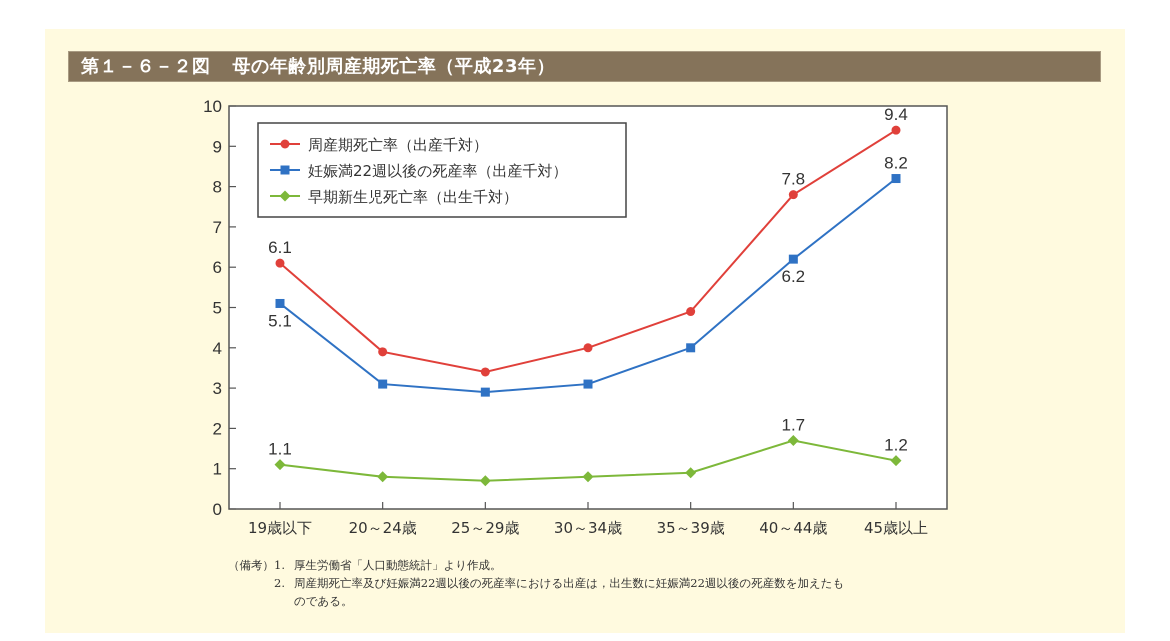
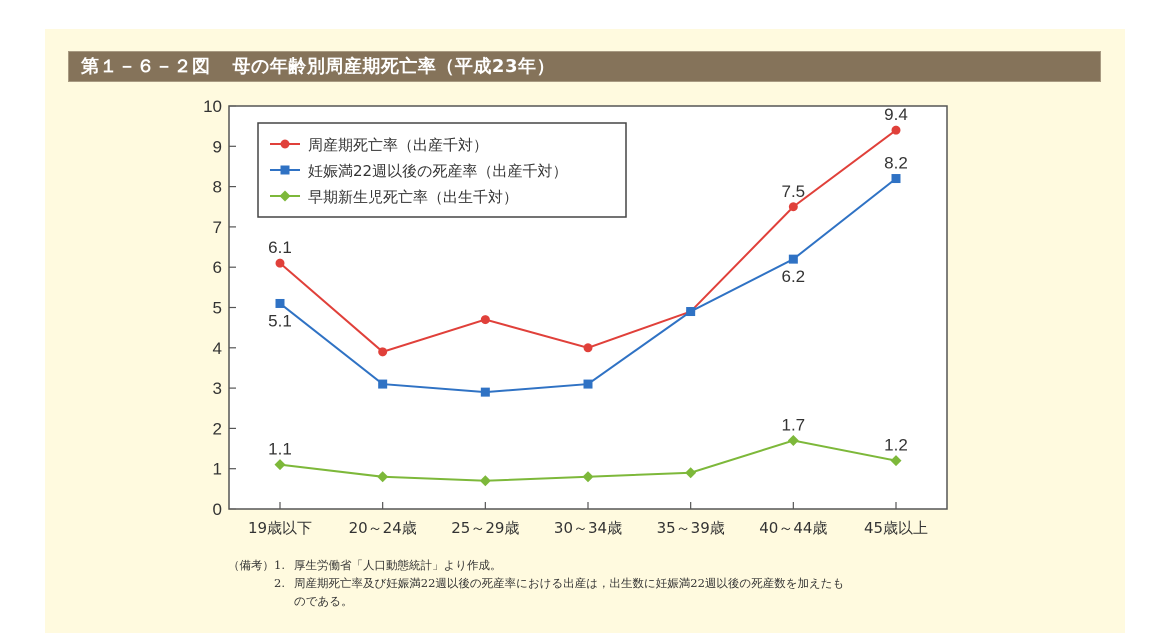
周産期死亡率（出産千対）/25～29歳: 3.4 -> 4.7
妊娠満22週以後の死産率（出産千対）/35～39歳: 4.0 -> 4.9
周産期死亡率（出産千対）/40～44歳: 7.8 -> 7.5
